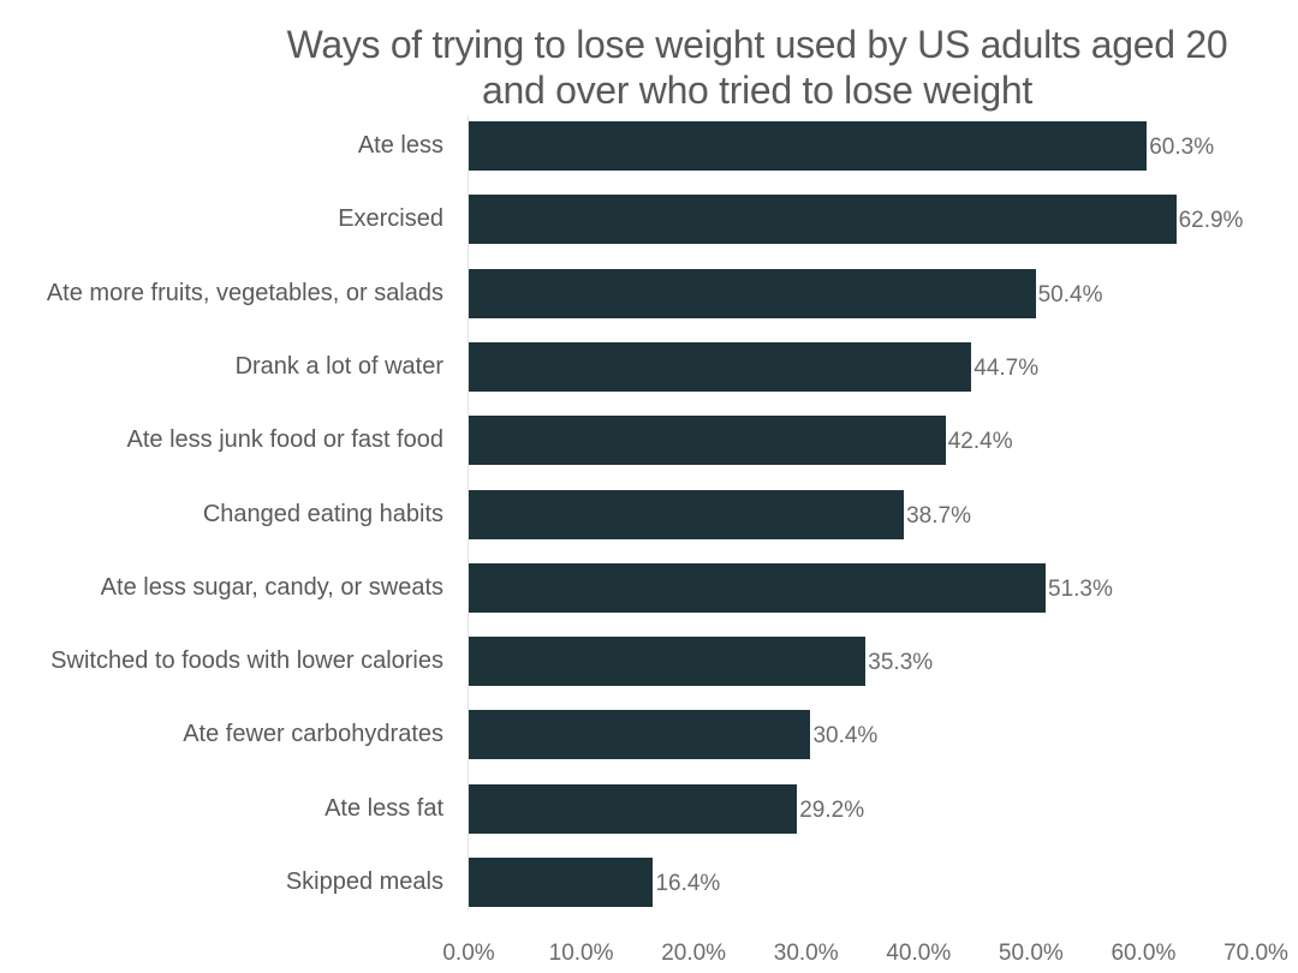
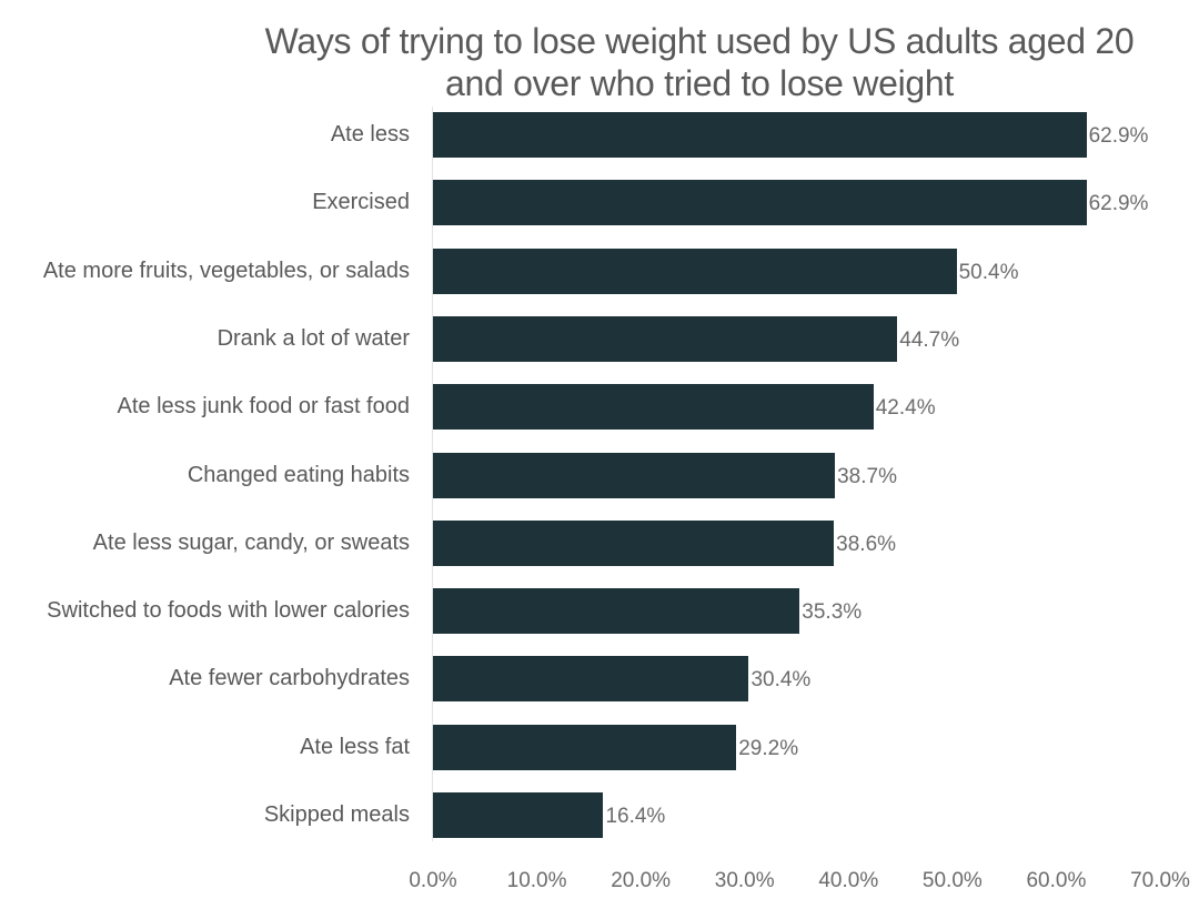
Ate less: 60.3% -> 62.9%
Ate less sugar, candy, or sweats: 51.3% -> 38.6%
